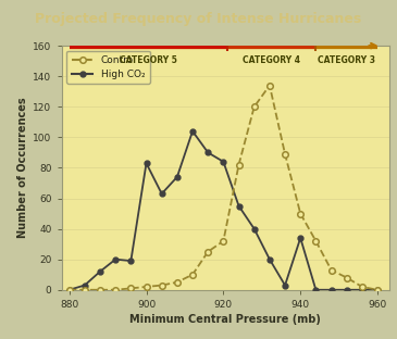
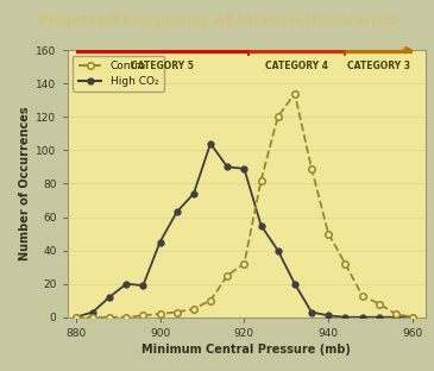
High CO₂/900: 83 -> 45
High CO₂/920: 84 -> 89
High CO₂/940: 34 -> 1
